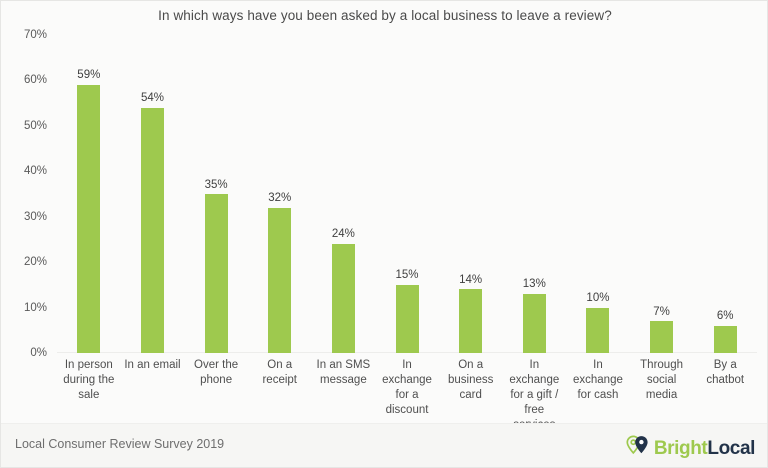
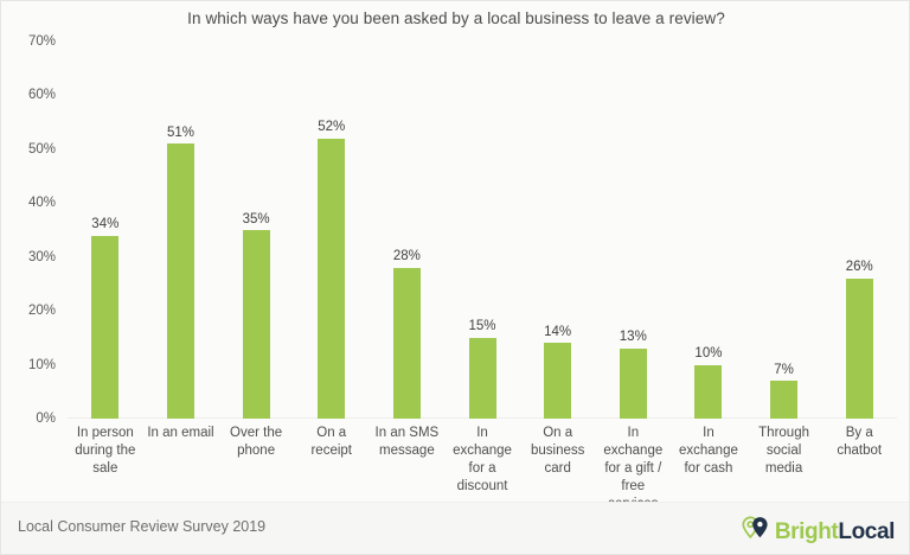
In person during the sale: 59% -> 34%
In an email: 54% -> 51%
On a receipt: 32% -> 52%
In an SMS message: 24% -> 28%
By a chatbot: 6% -> 26%
